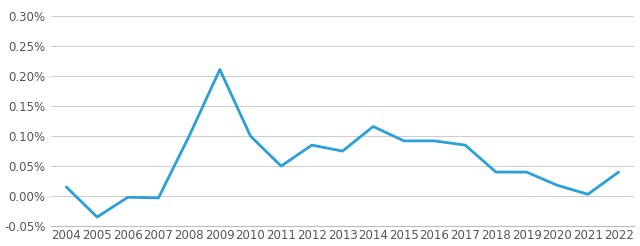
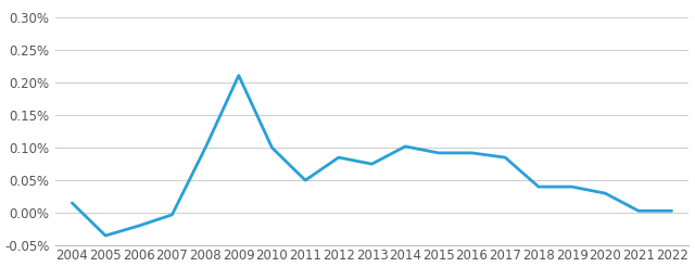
2006: -0.002% -> -0.020%
2014: 0.116% -> 0.102%
2020: 0.018% -> 0.030%
2022: 0.040% -> 0.003%
